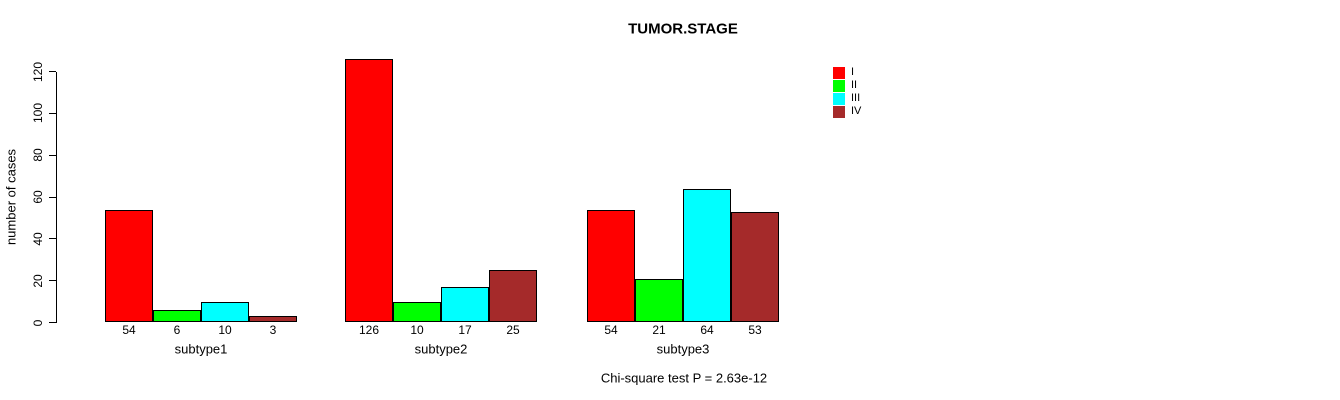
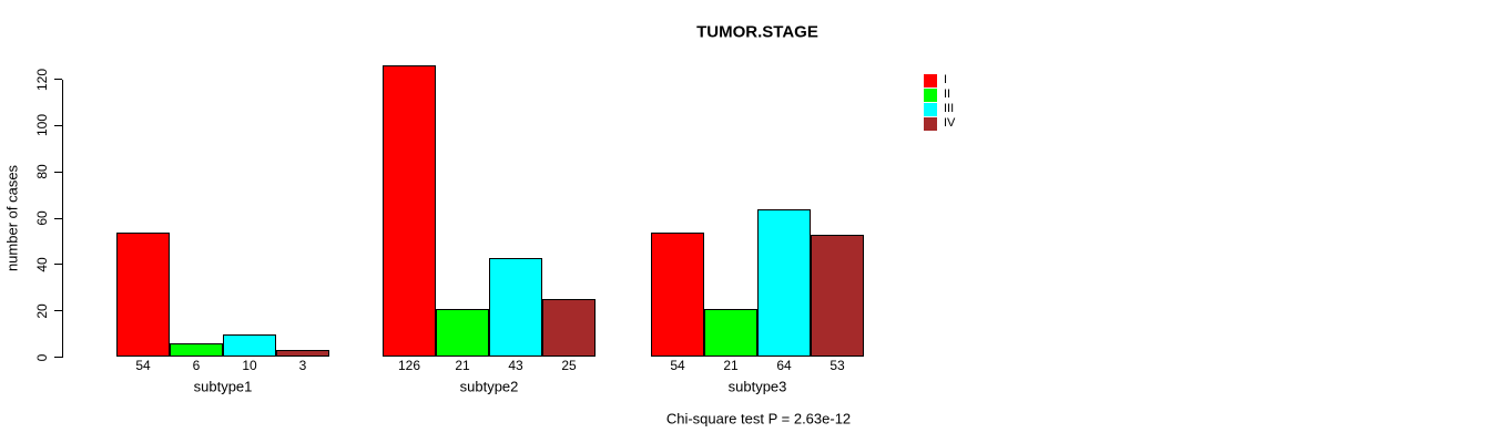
II/subtype2: 10 -> 21
III/subtype2: 17 -> 43
